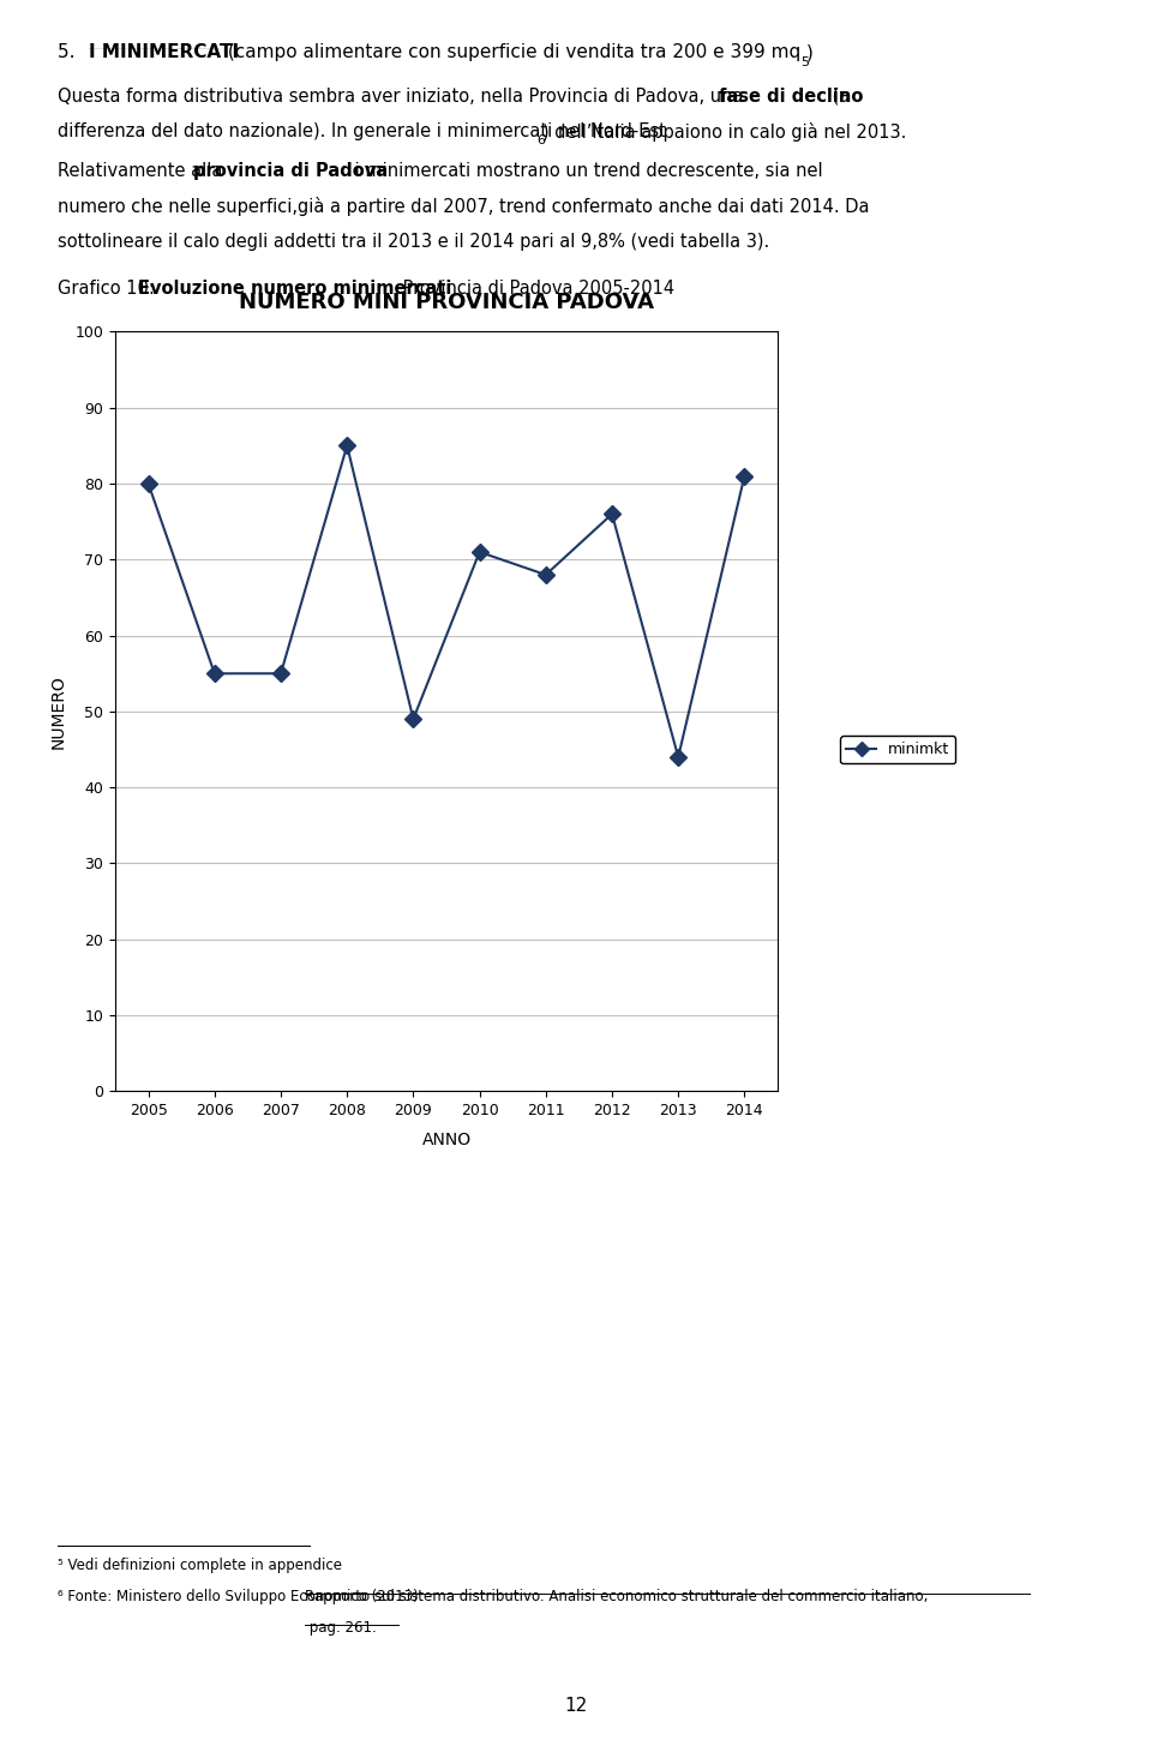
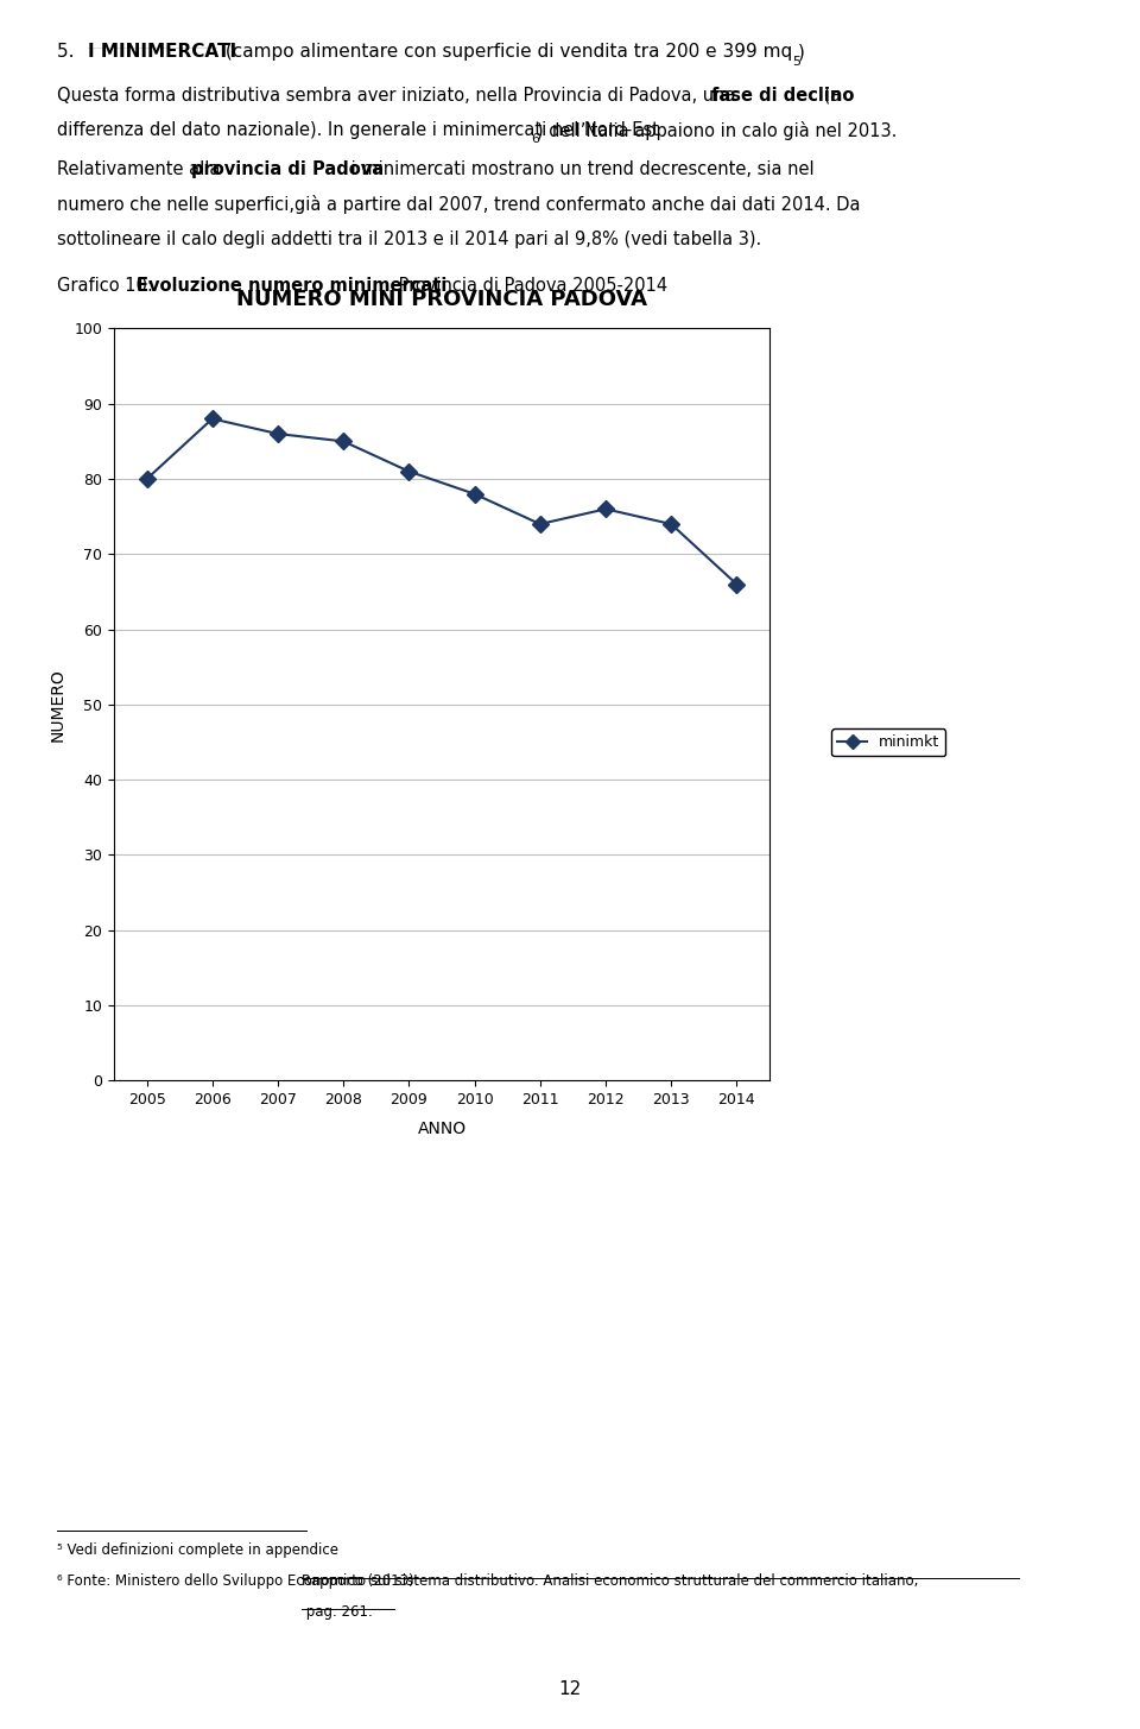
2006: 55 -> 88
2007: 55 -> 86
2009: 49 -> 81
2010: 71 -> 78
2011: 68 -> 74
2013: 44 -> 74
2014: 81 -> 66
